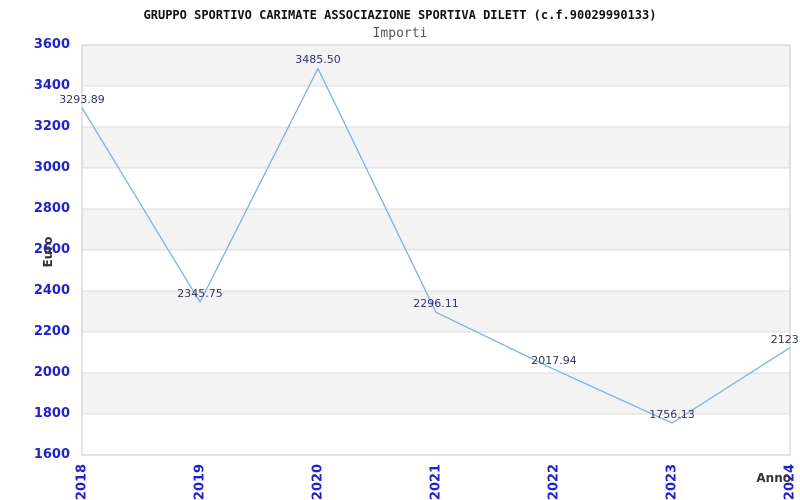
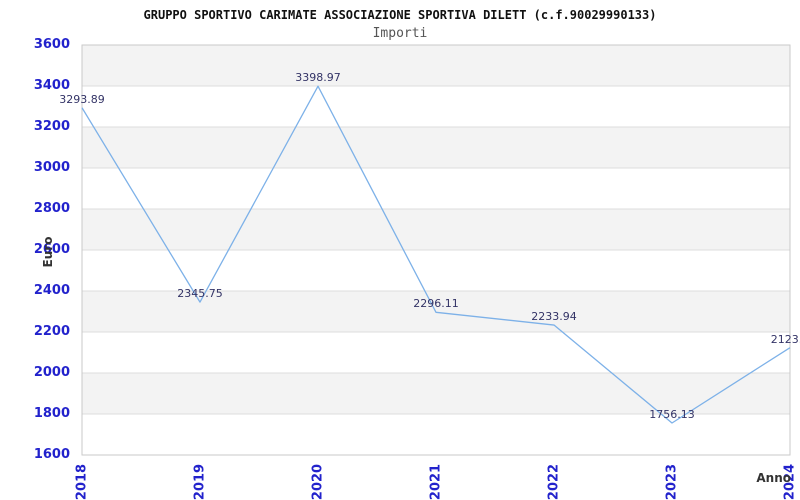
2020: 3485.50 -> 3398.97
2022: 2017.94 -> 2233.94
